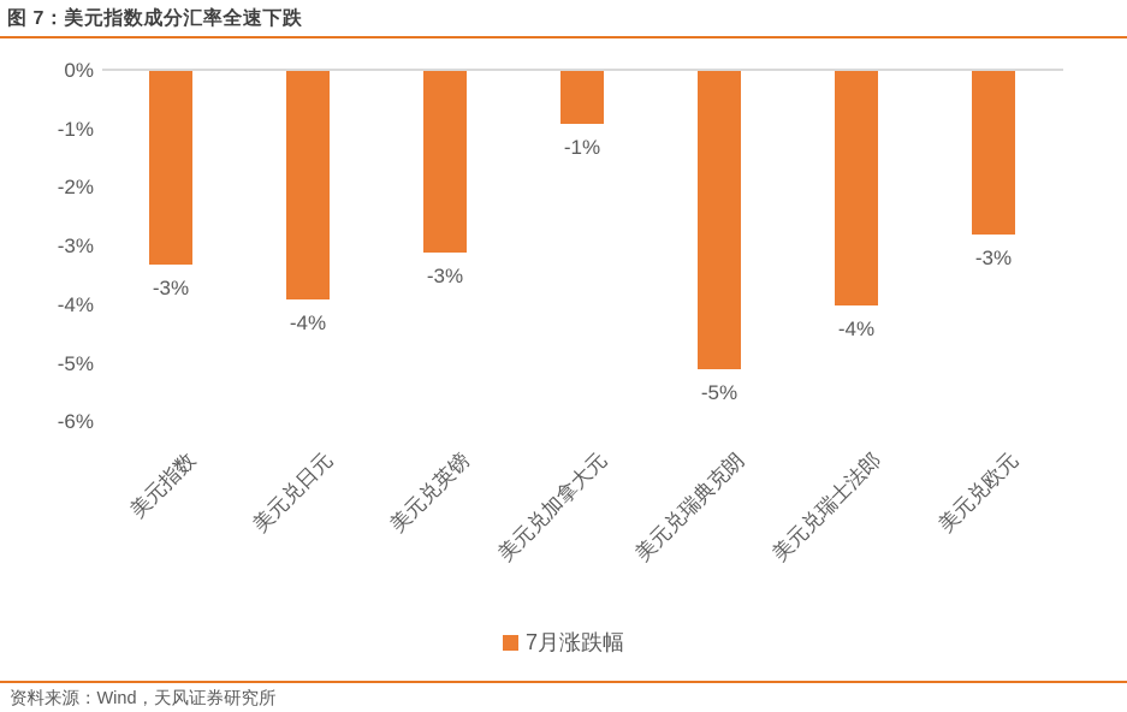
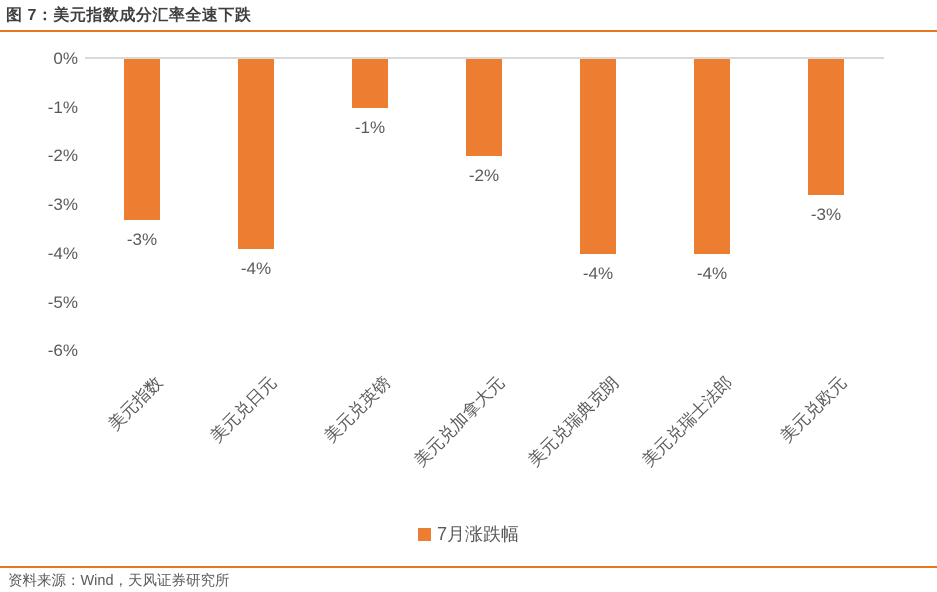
美元兑英镑: -3% -> -1%
美元兑加拿大元: -1% -> -2%
美元兑瑞典克朗: -5% -> -4%
